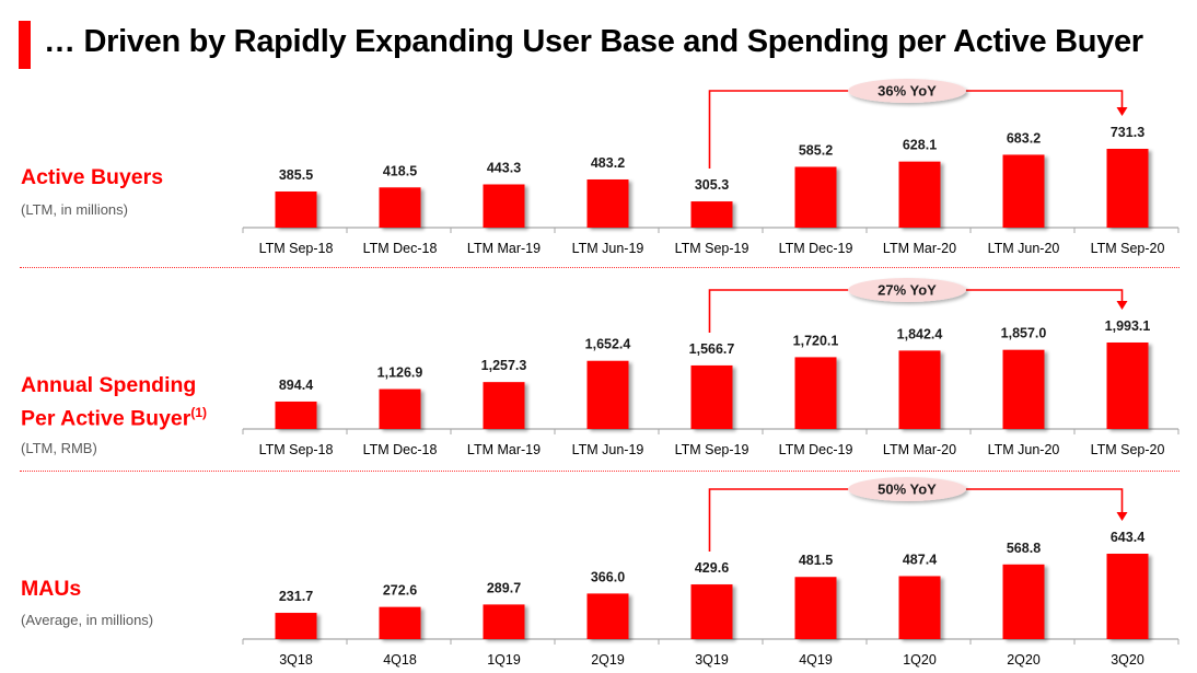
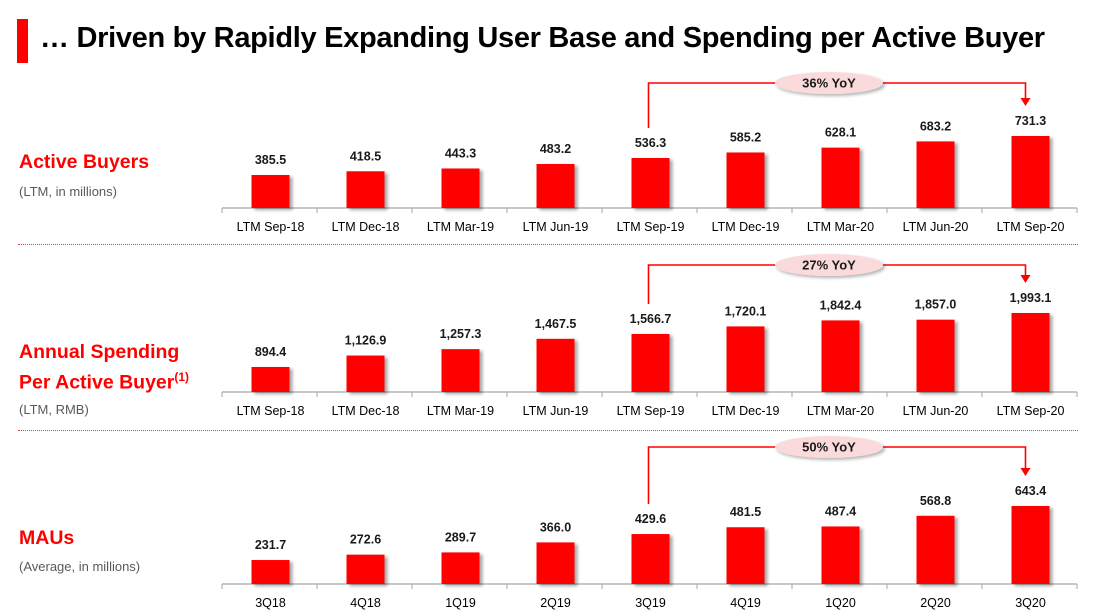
Active Buyers/LTM Sep-19: 305.3 -> 536.3
Annual Spending Per Active Buyer(1)/LTM Jun-19: 1,652.4 -> 1,467.5
